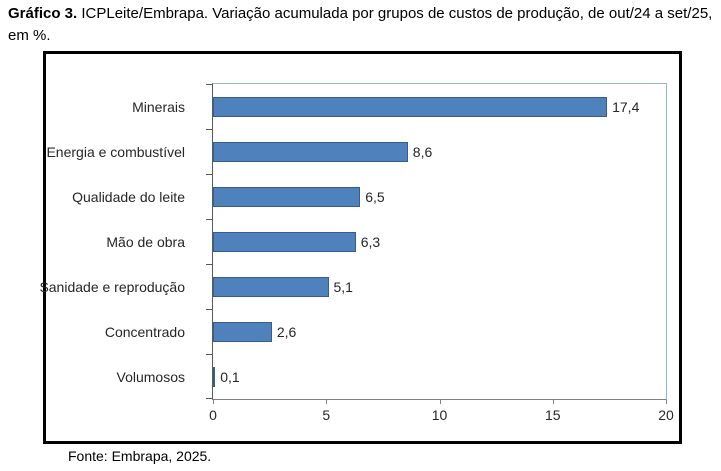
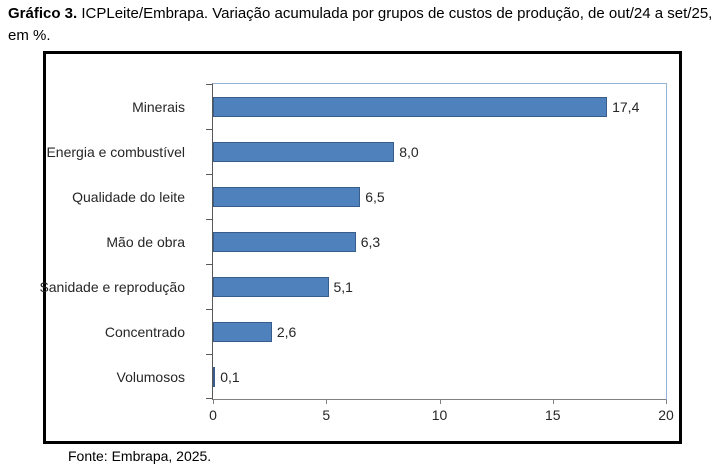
Energia e combustível: 8,6 -> 8,0
